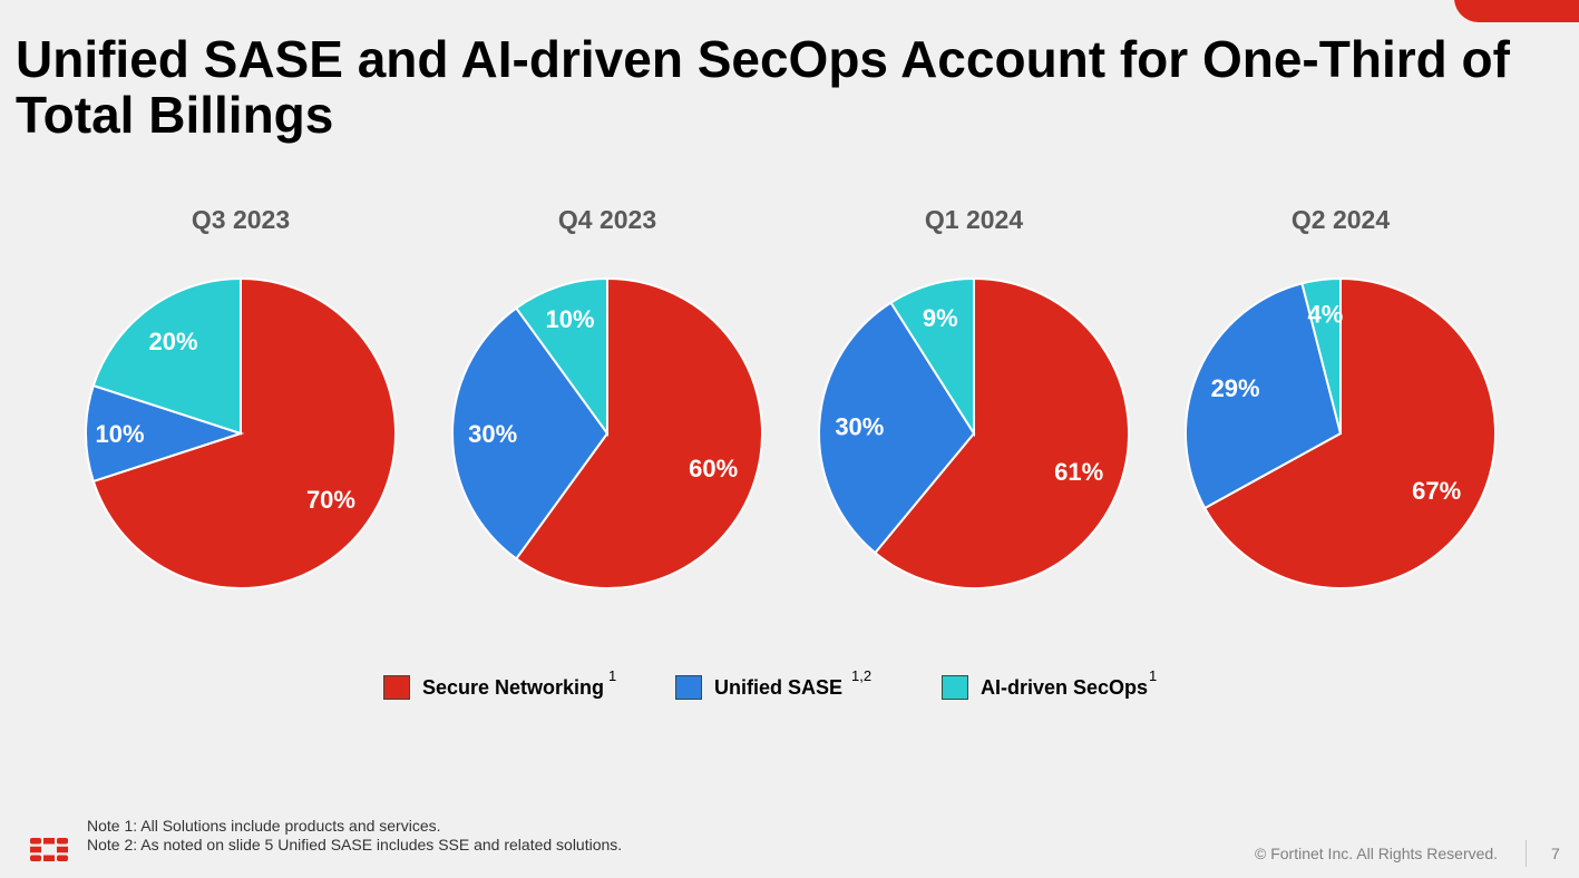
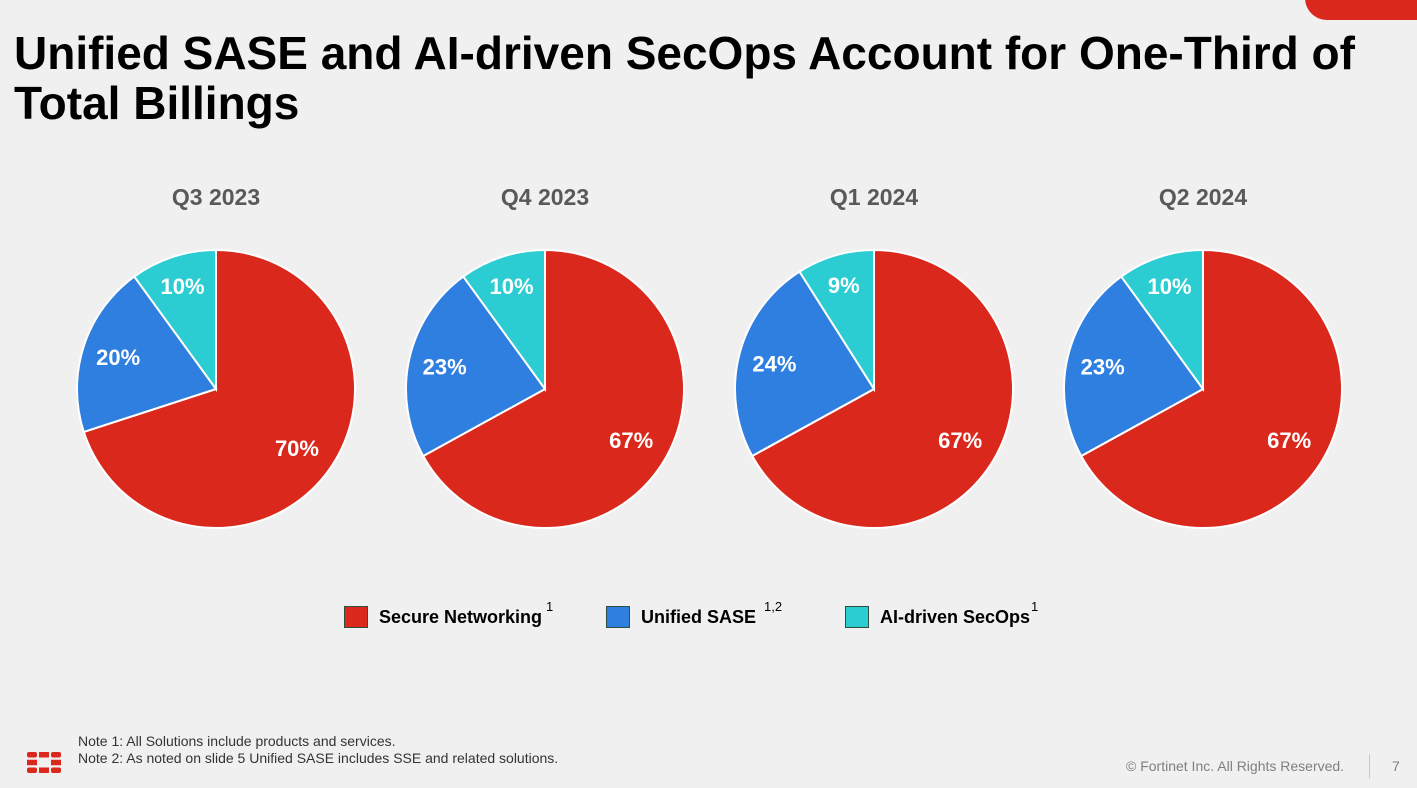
Q3 2023/Unified SASE: 10% -> 20%
Q3 2023/AI-driven SecOps: 20% -> 10%
Q4 2023/Secure Networking: 60% -> 67%
Q4 2023/Unified SASE: 30% -> 23%
Q1 2024/Secure Networking: 61% -> 67%
Q1 2024/Unified SASE: 30% -> 24%
Q2 2024/Unified SASE: 29% -> 23%
Q2 2024/AI-driven SecOps: 4% -> 10%
